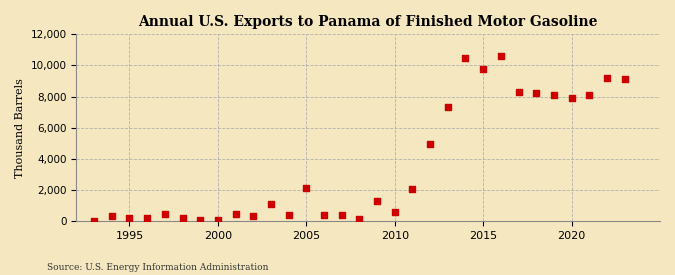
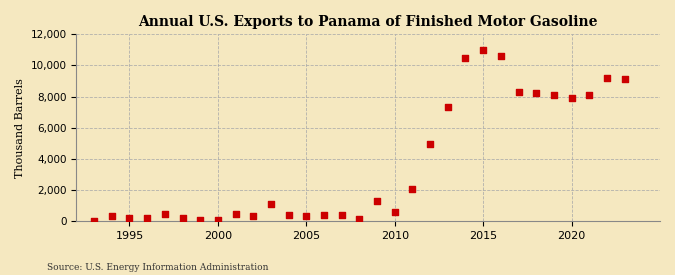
2005: 2,100 -> 300
2015: 9,800 -> 11,000
